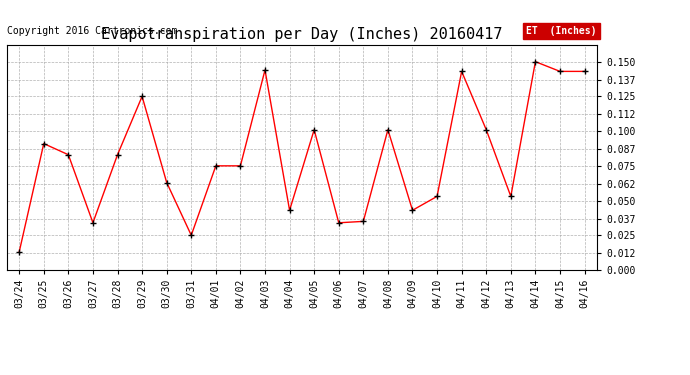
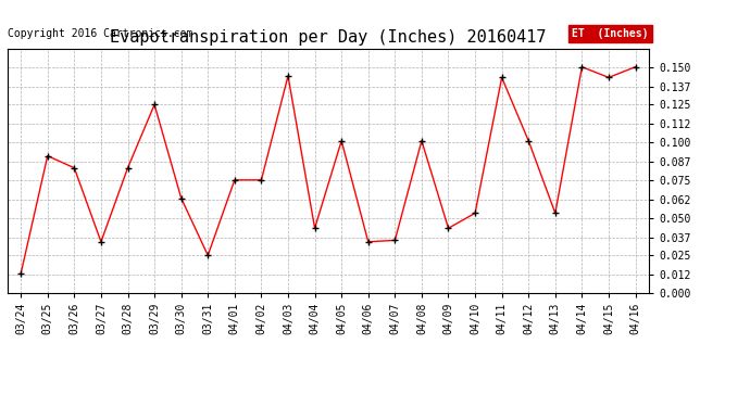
04/16: 0.143 -> 0.150
